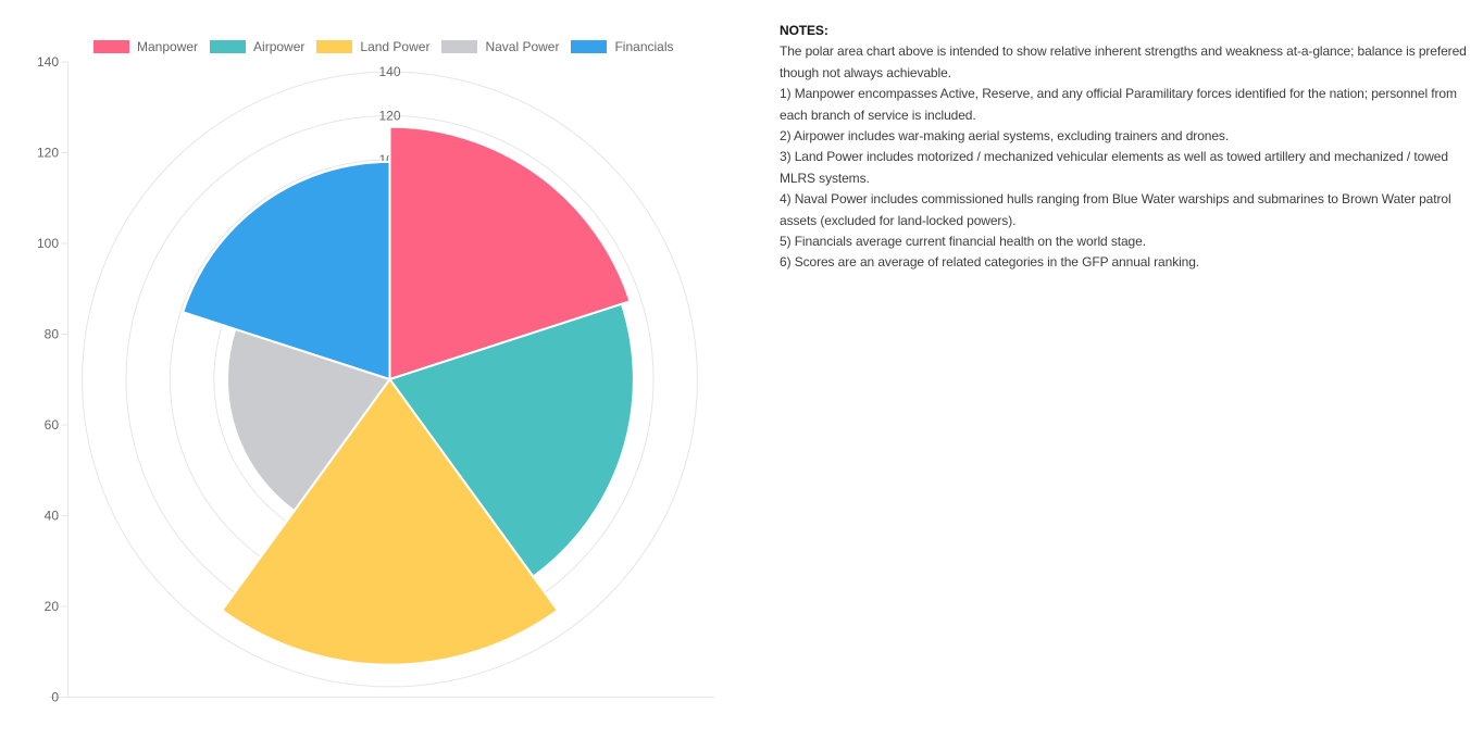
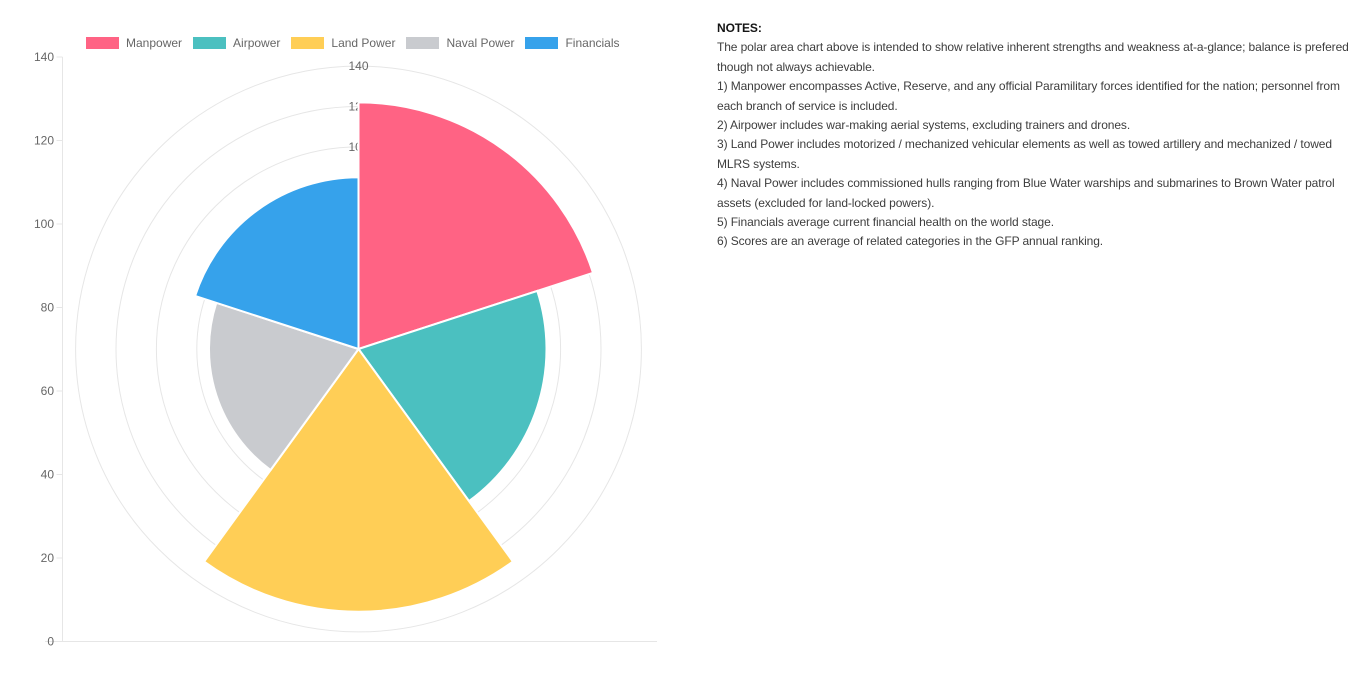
Manpower: 115 -> 122
Airpower: 111 -> 93
Financials: 99 -> 85
